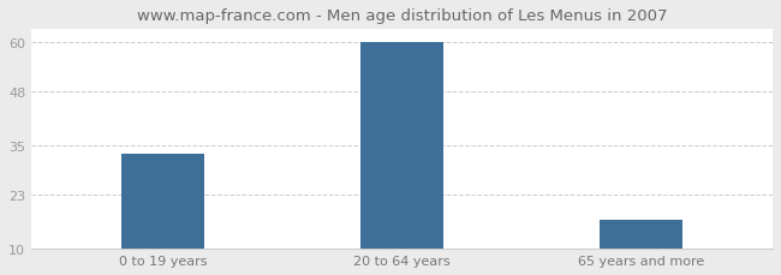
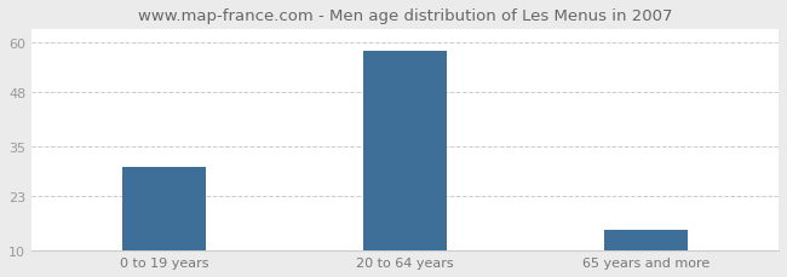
0 to 19 years: 33 -> 30
20 to 64 years: 60 -> 58
65 years and more: 17 -> 15
